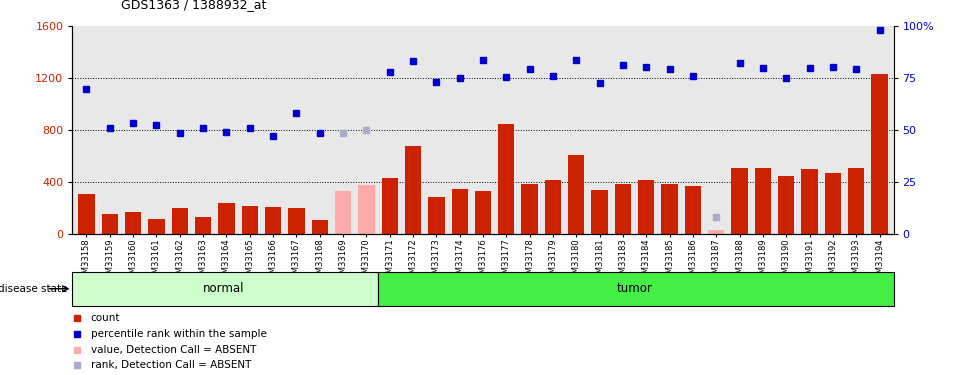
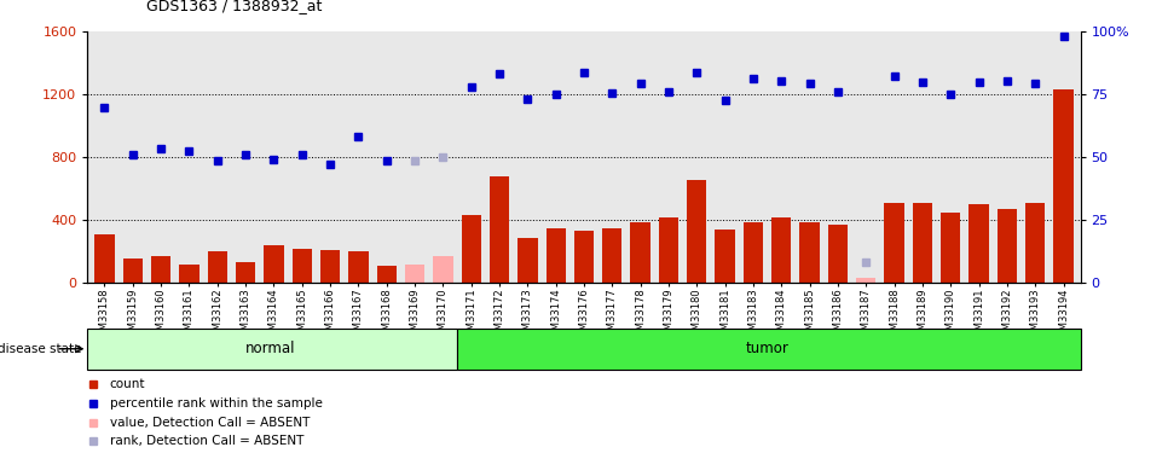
GSM33169: 330 -> 120
GSM33170: 380 -> 170
GSM33177: 850 -> 350
GSM33180: 610 -> 660
